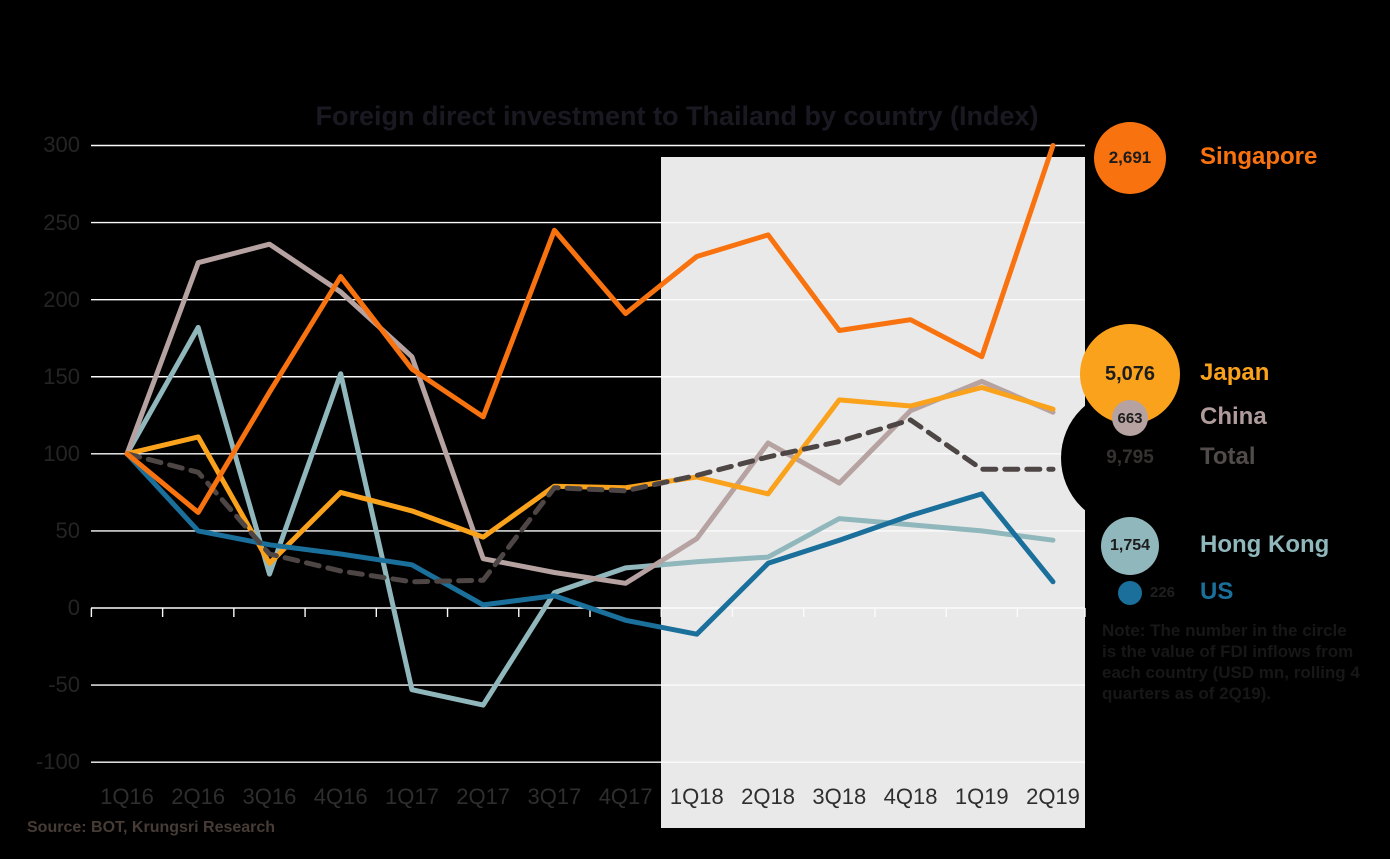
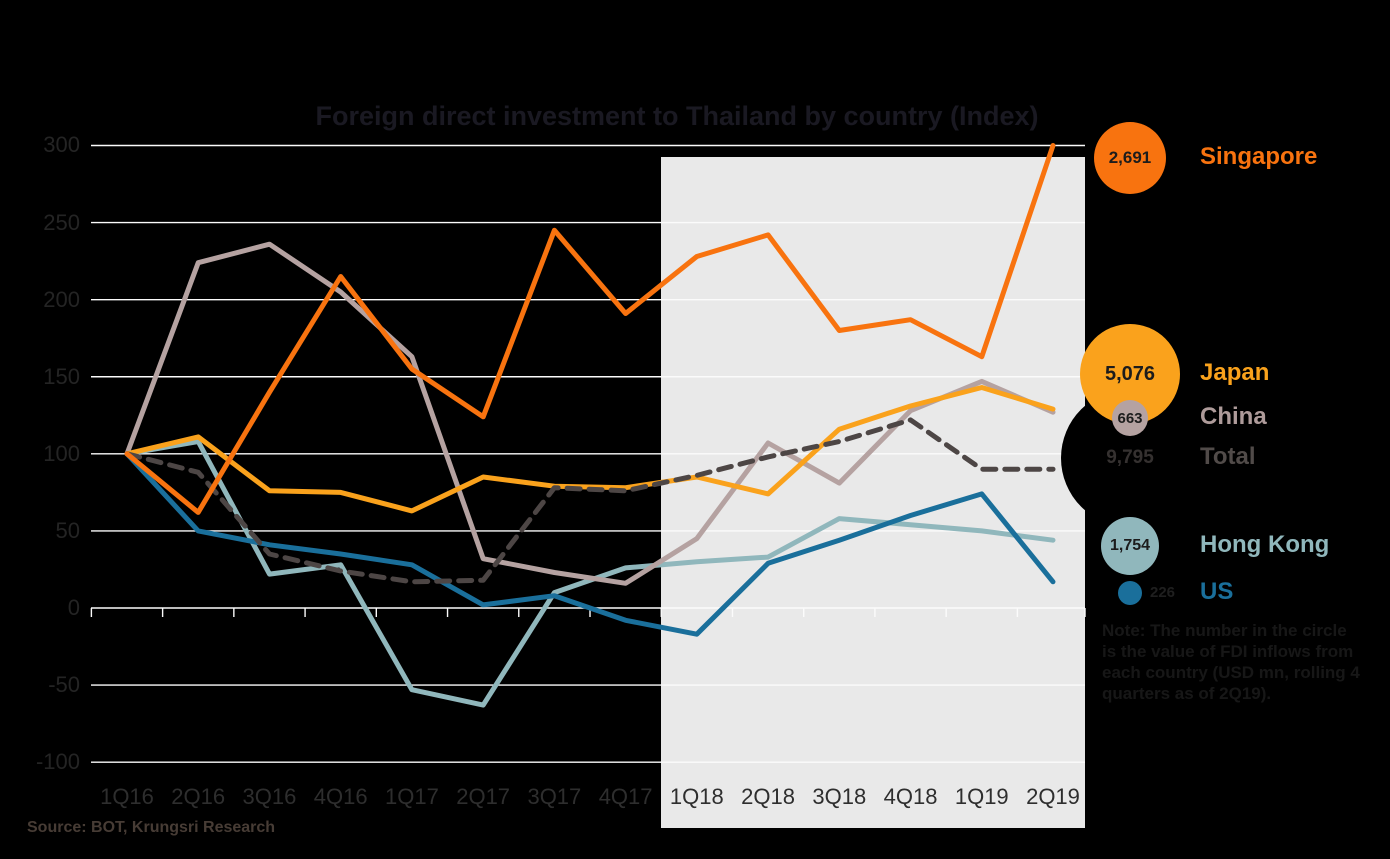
Hong Kong/2Q16: 182 -> 108
Japan/3Q16: 29 -> 76
Hong Kong/4Q16: 152 -> 28
Japan/2Q17: 46 -> 85
Japan/3Q18: 135 -> 116
